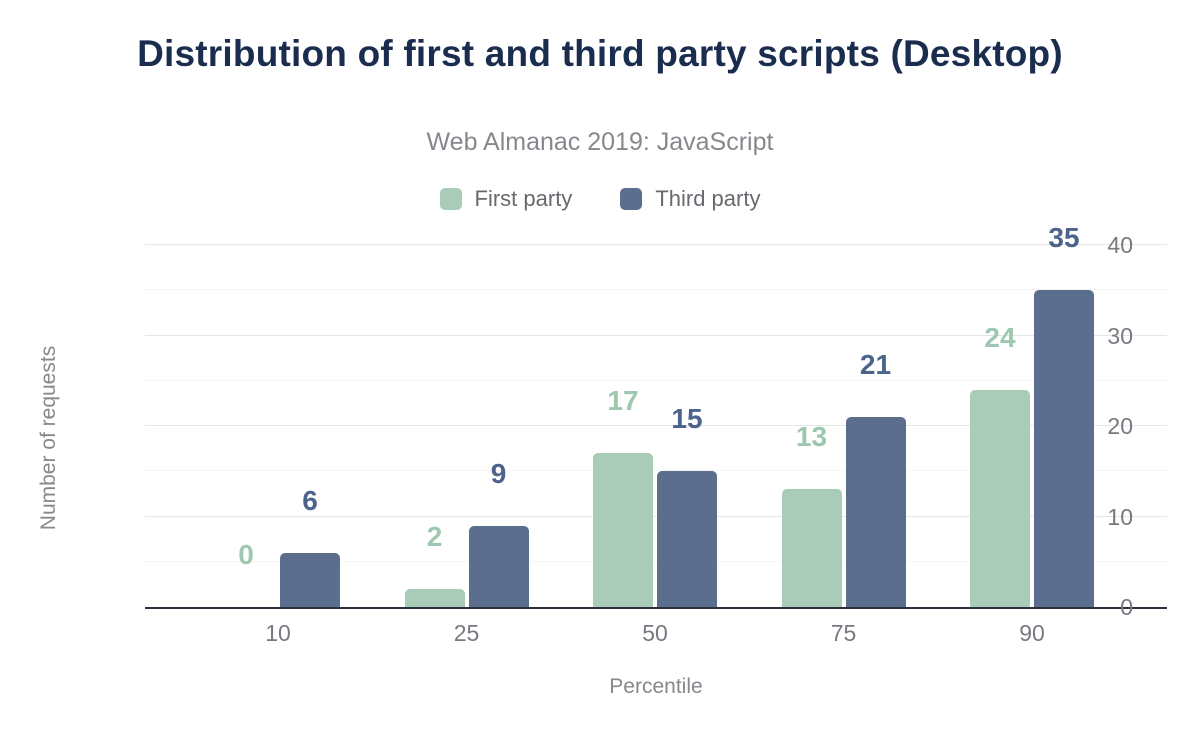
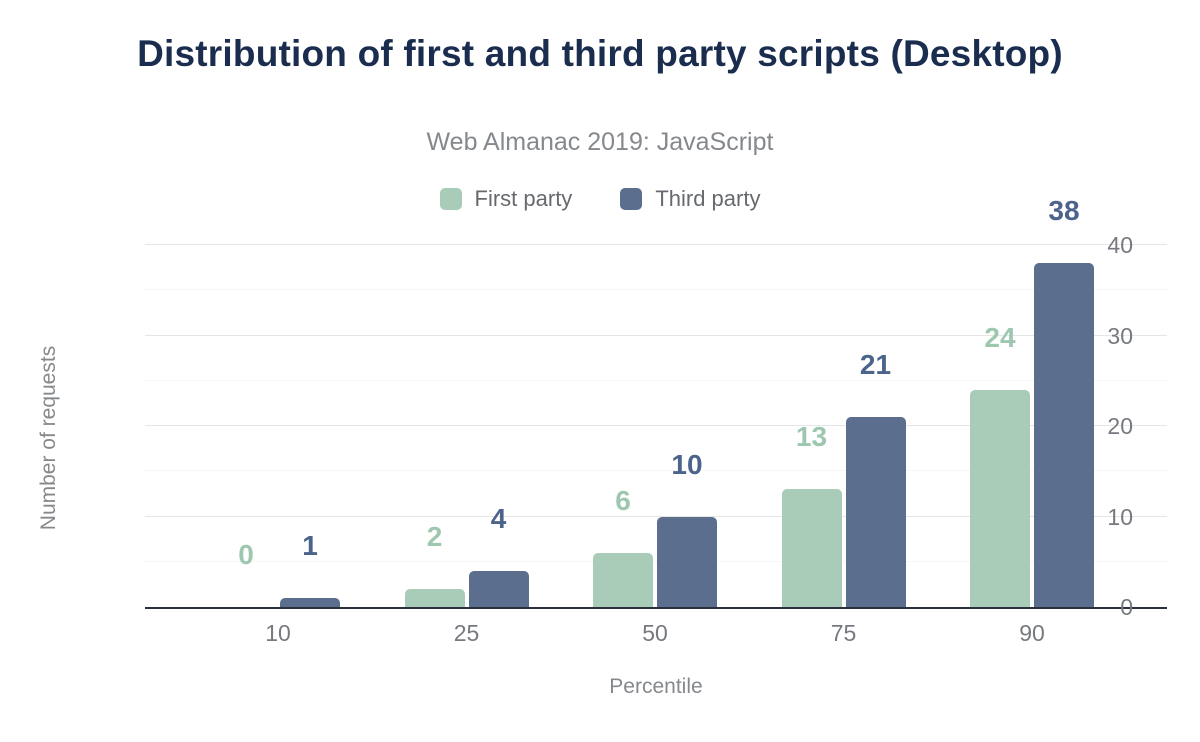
Third party/10: 6 -> 1
Third party/25: 9 -> 4
First party/50: 17 -> 6
Third party/50: 15 -> 10
Third party/90: 35 -> 38
